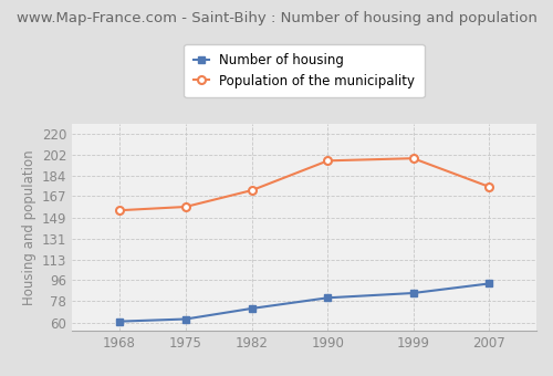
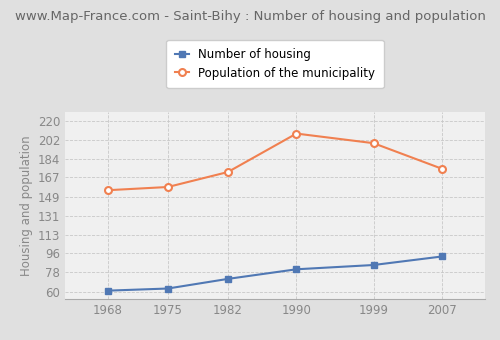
Population of the municipality/1990: 197 -> 208
